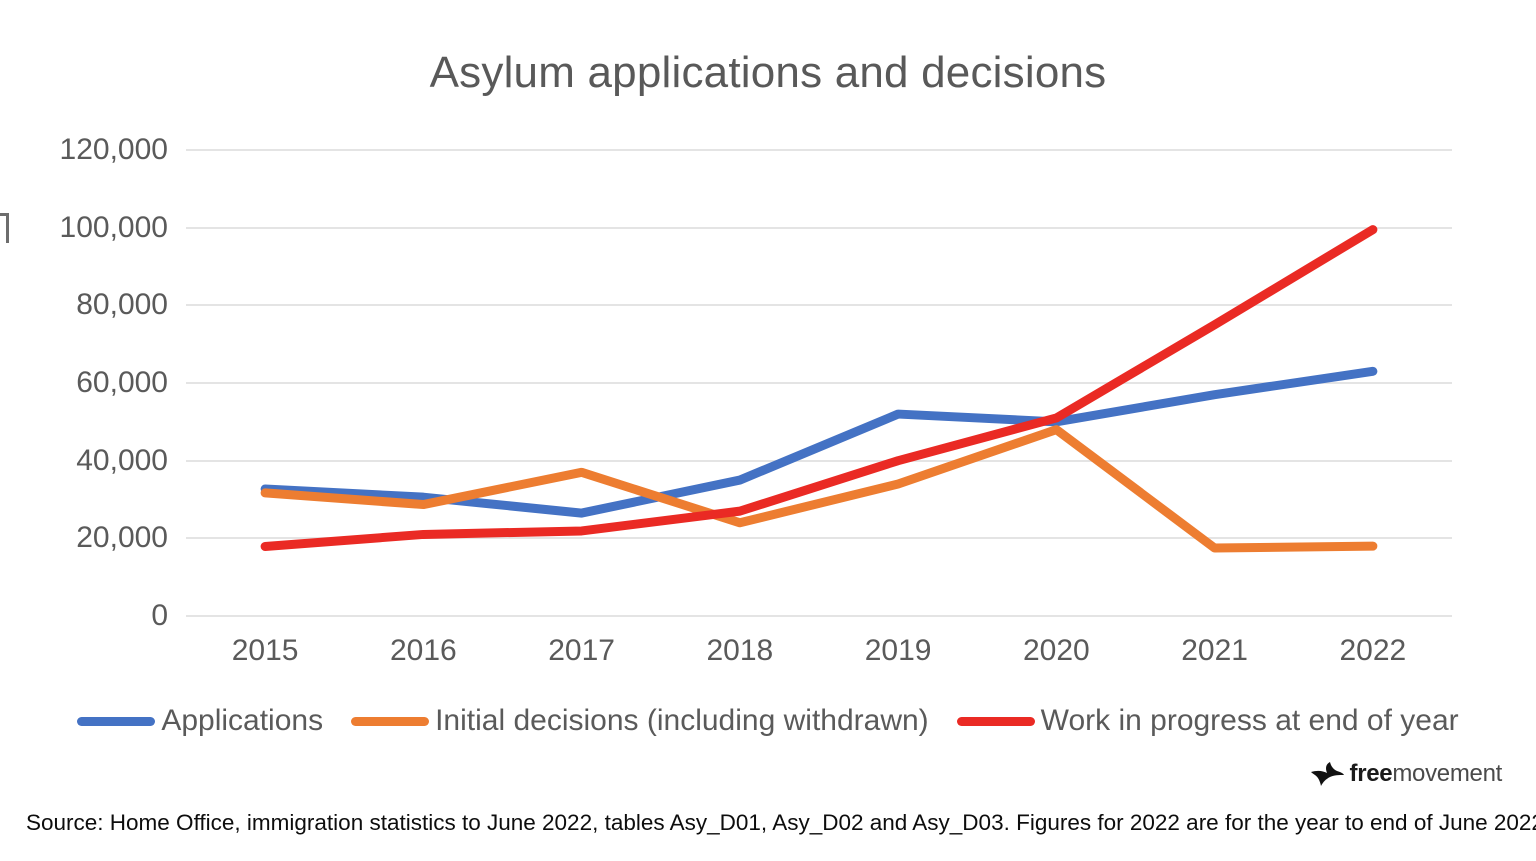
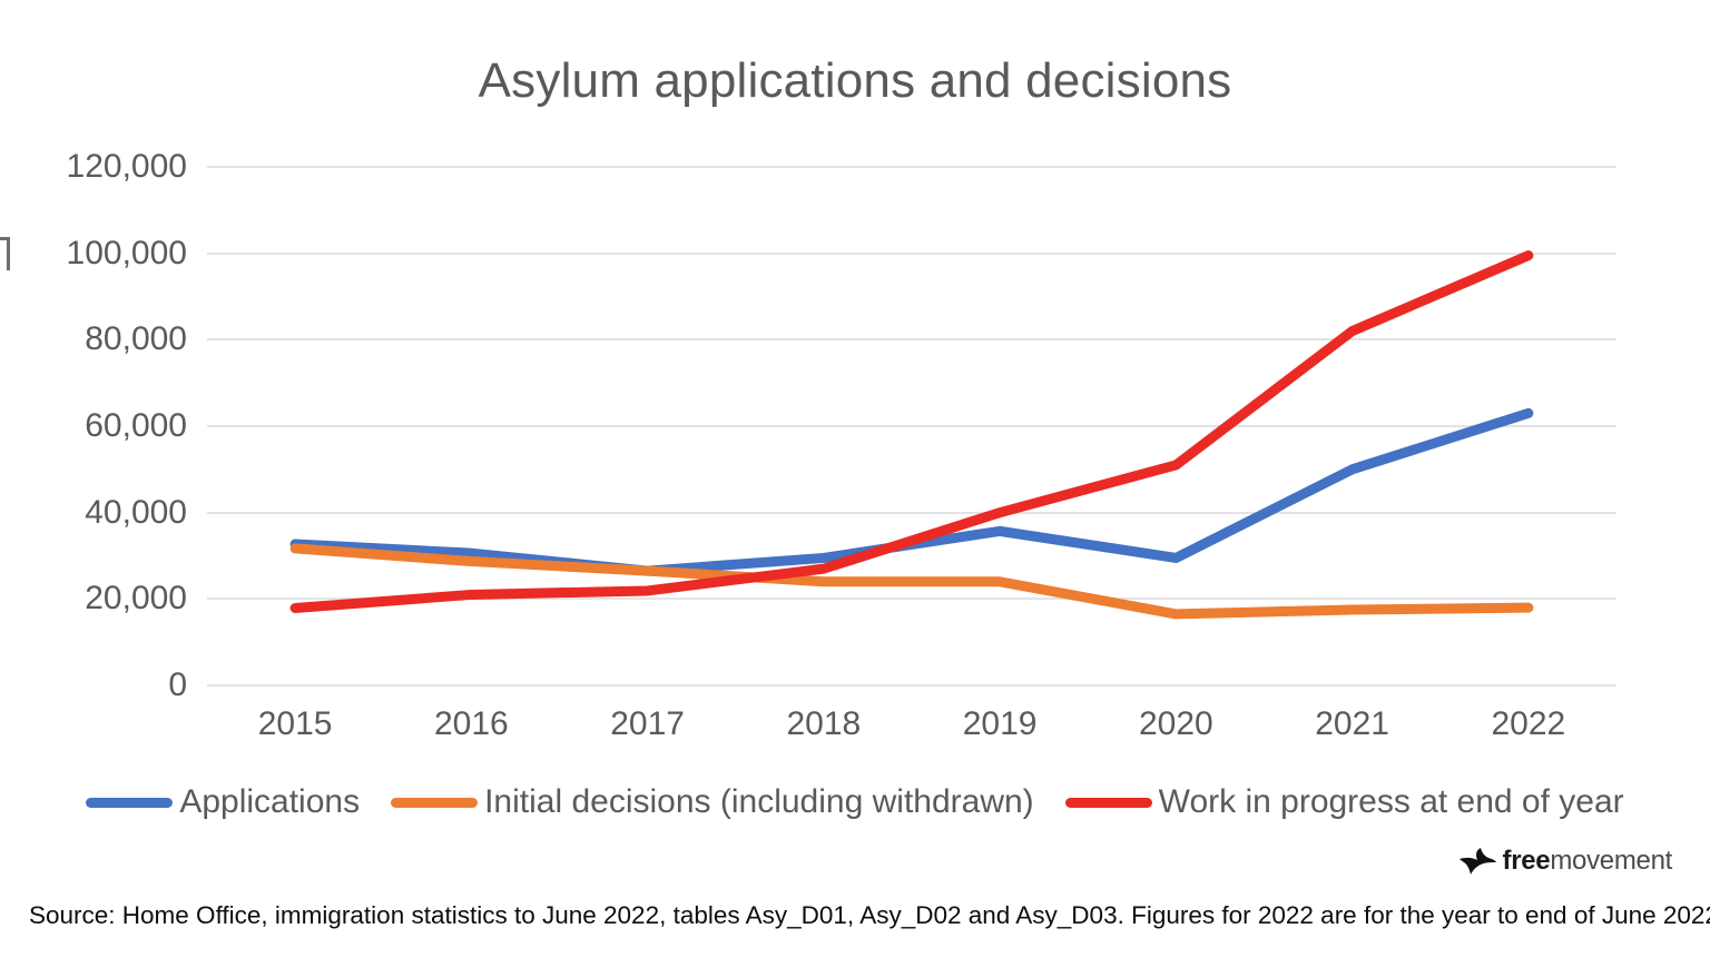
Initial decisions (including withdrawn)/2017: 37000 -> 26000
Applications/2018: 35000 -> 30000
Applications/2019: 52000 -> 36000
Initial decisions (including withdrawn)/2019: 34000 -> 24000
Applications/2020: 50000 -> 30000
Initial decisions (including withdrawn)/2020: 48000 -> 16000
Applications/2021: 57000 -> 50000
Work in progress at end of year/2021: 75000 -> 82000
